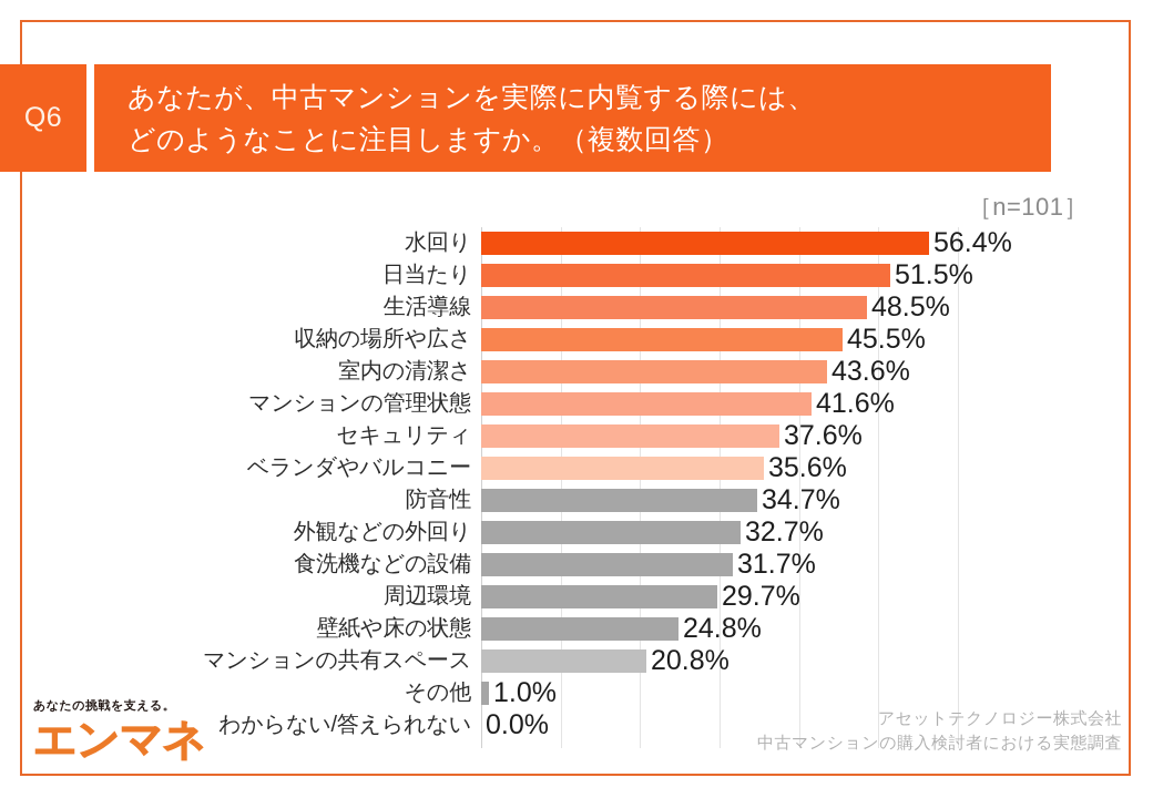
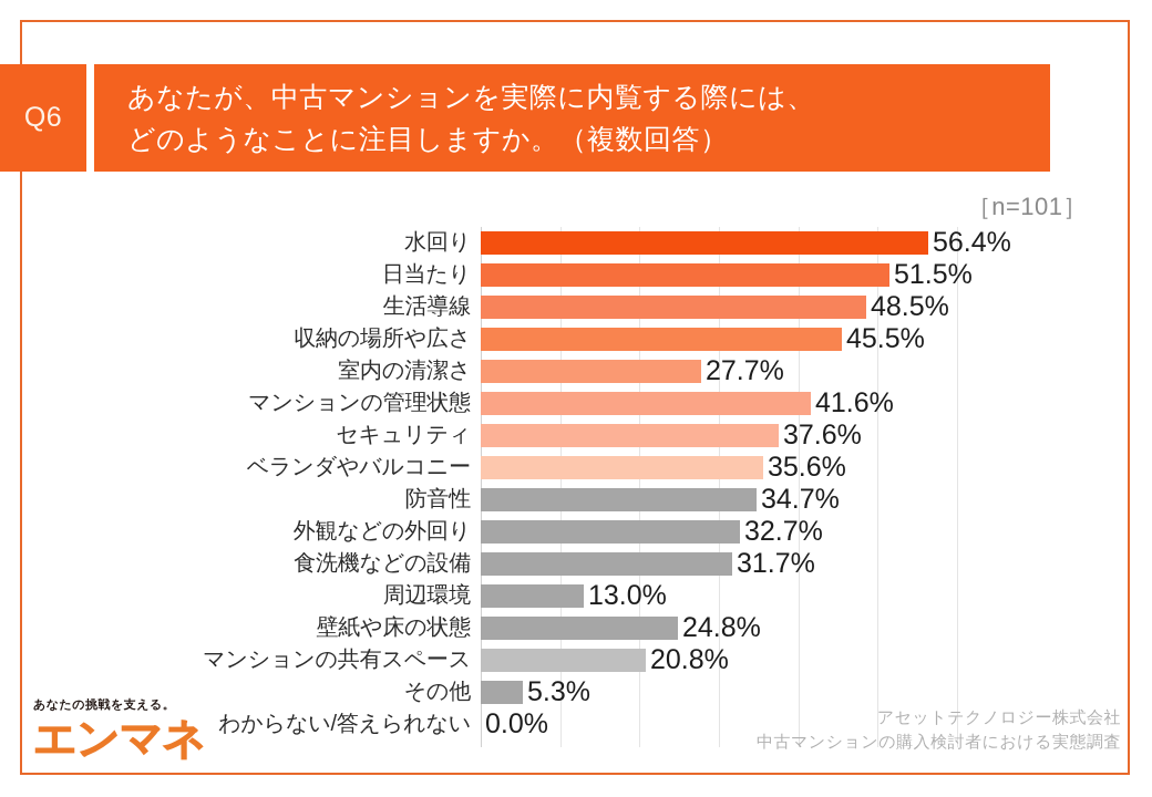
室内の清潔さ: 43.6% -> 27.7%
周辺環境: 29.7% -> 13.0%
その他: 1.0% -> 5.3%
